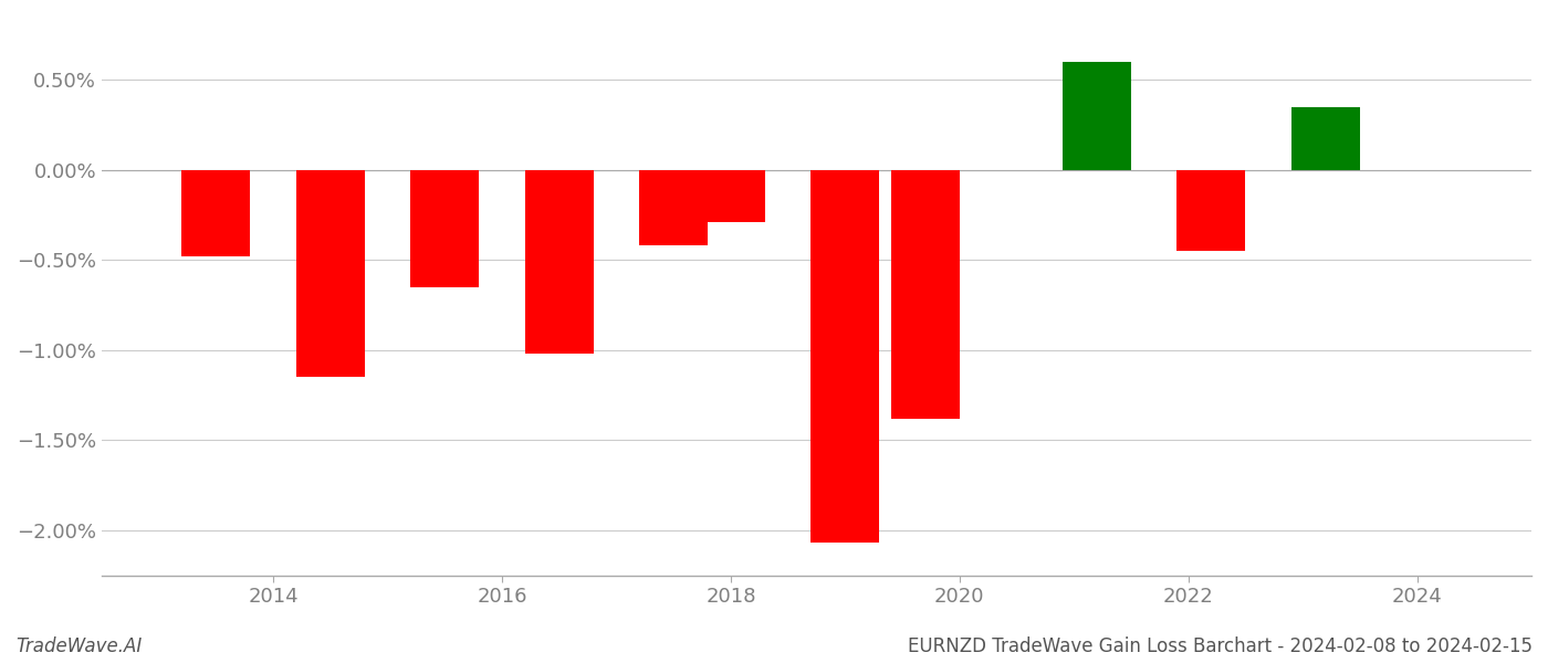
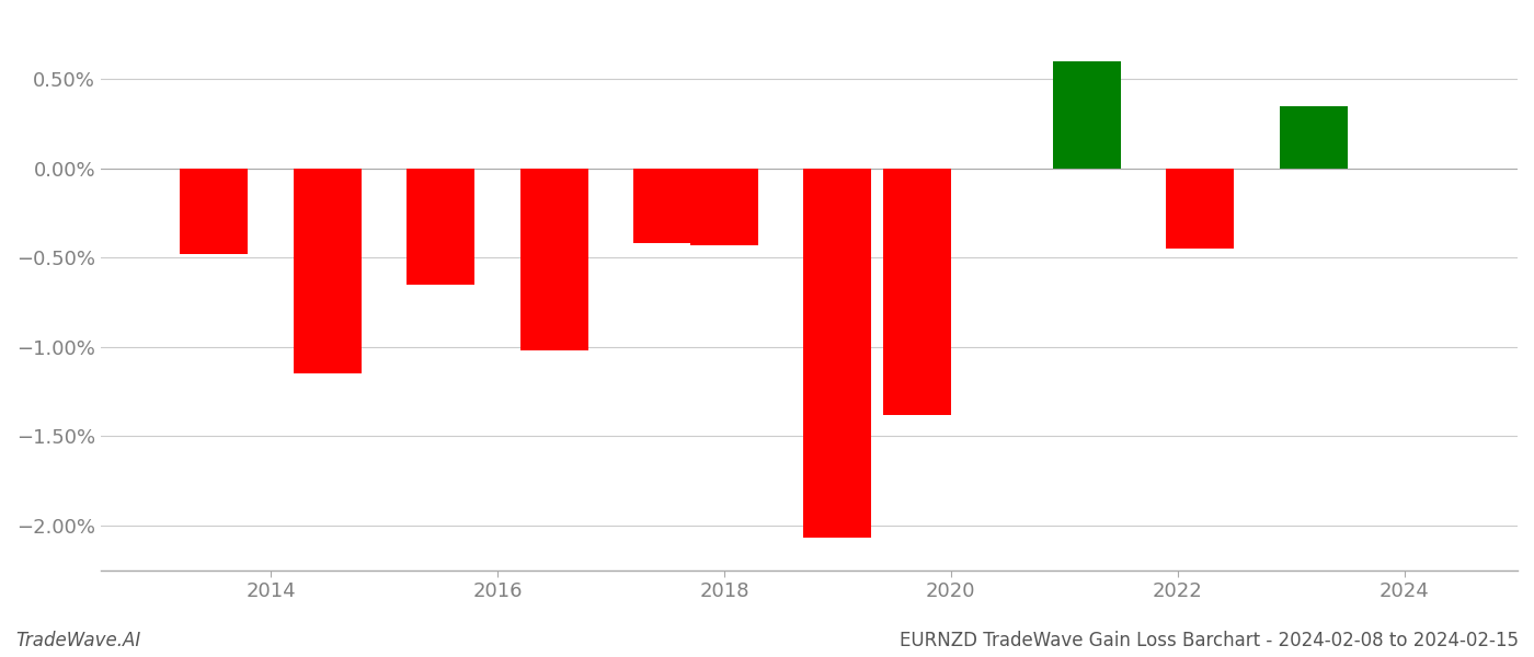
2018: -0.29% -> -0.43%
